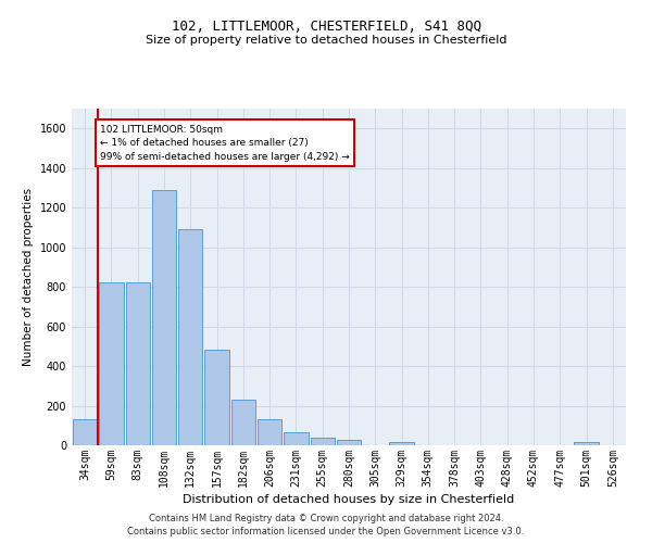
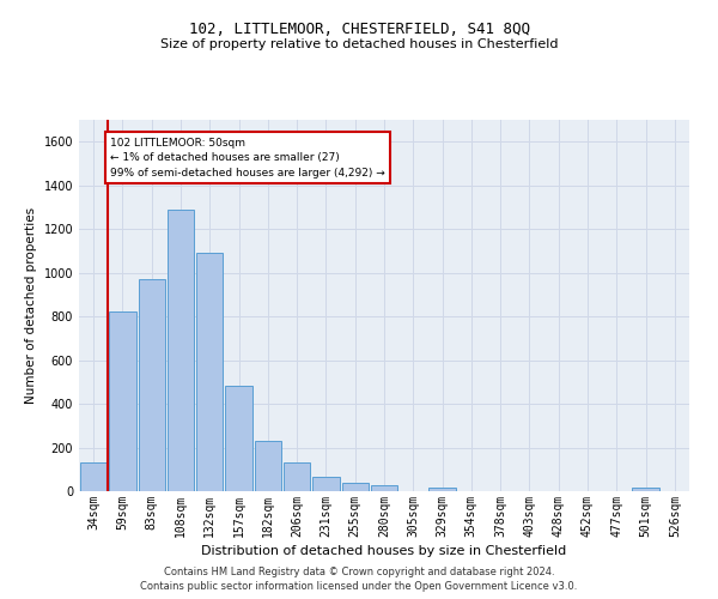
83sqm: 820 -> 970
